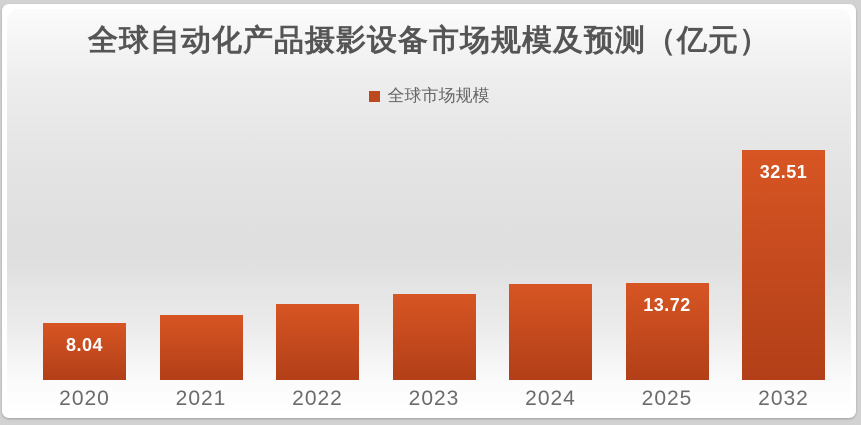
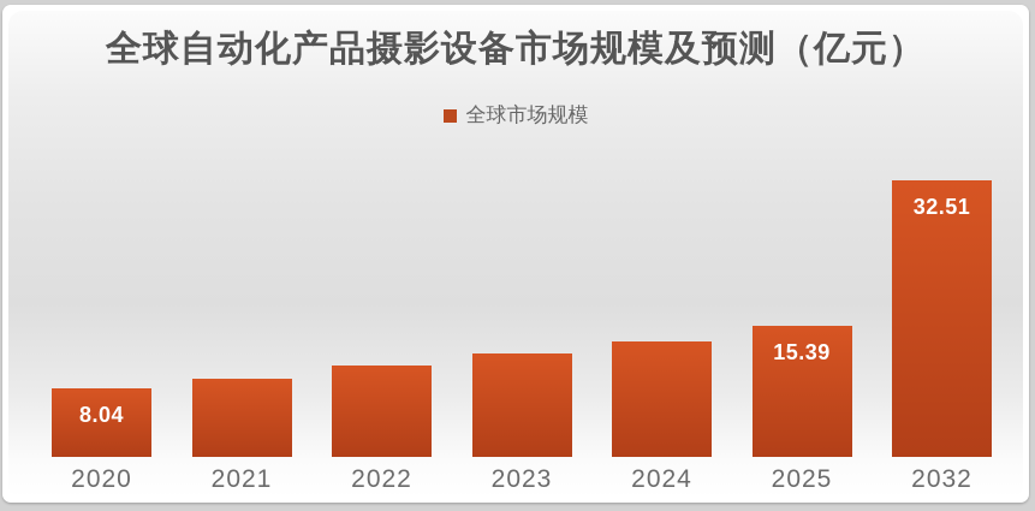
2025: 13.72 -> 15.39
